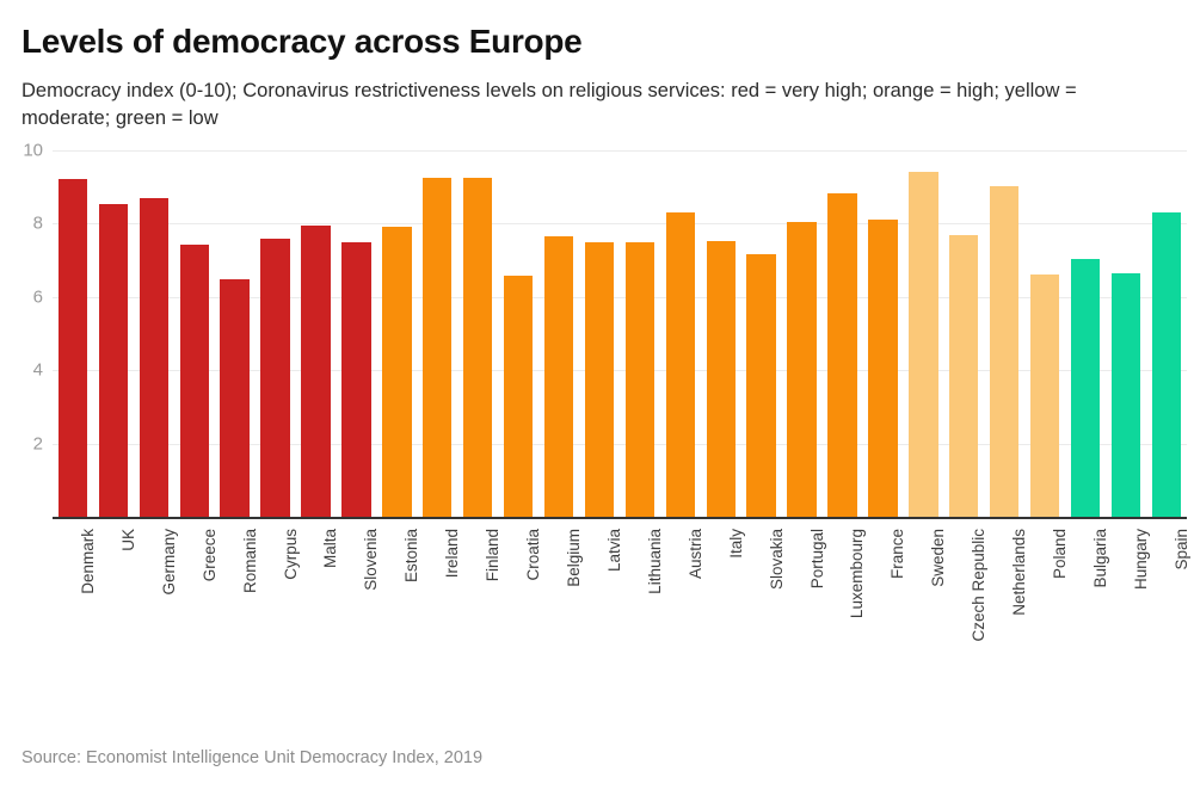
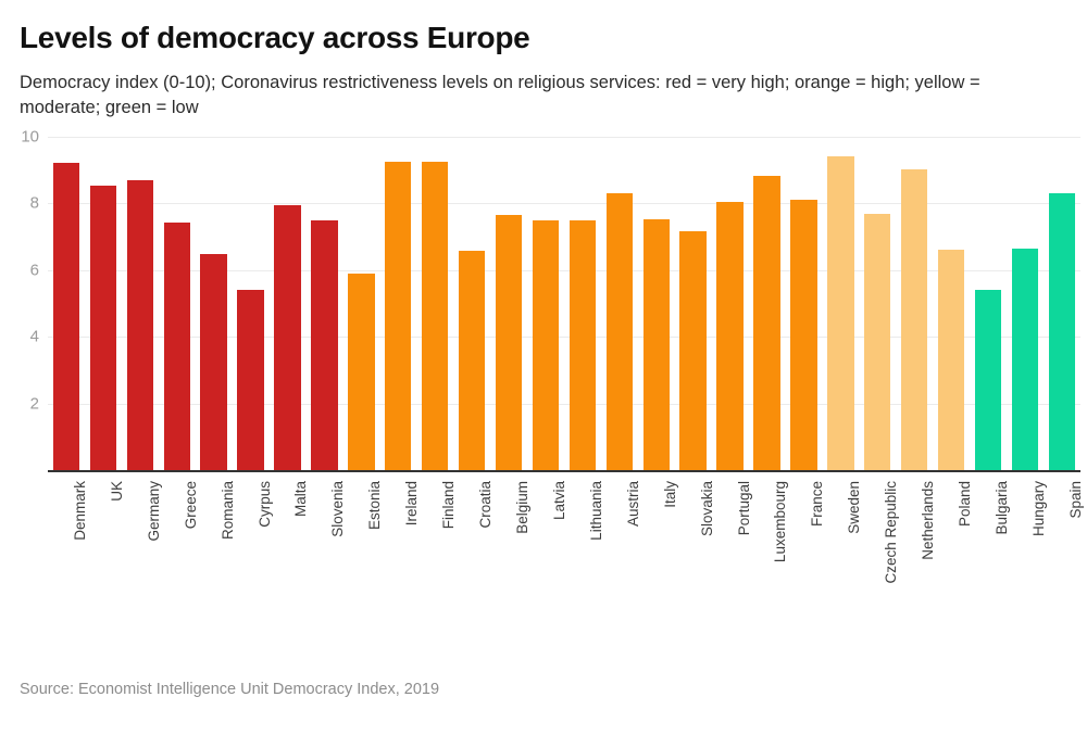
Cyrpus: 7.6 -> 5.4
Estonia: 7.9 -> 5.9
Bulgaria: 7.0 -> 5.4
